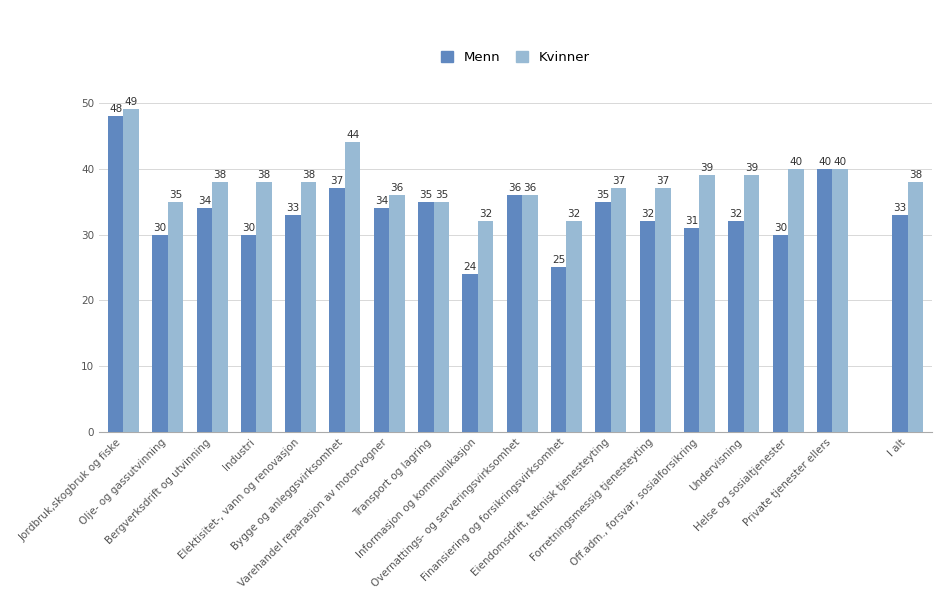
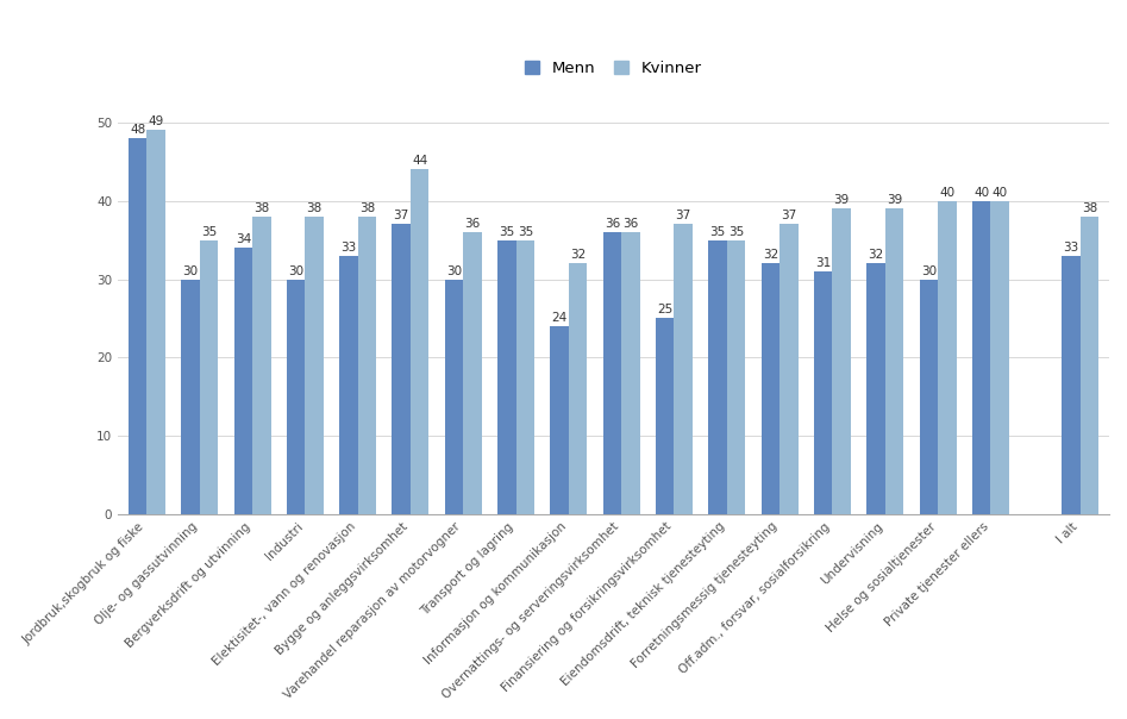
Menn/Varehandel reparasjon av motorvogner: 34 -> 30
Kvinner/Finansiering og forsikringsvirksomhet: 32 -> 37
Kvinner/Eiendomsdrift, teknisk tjenesteyting: 37 -> 35
